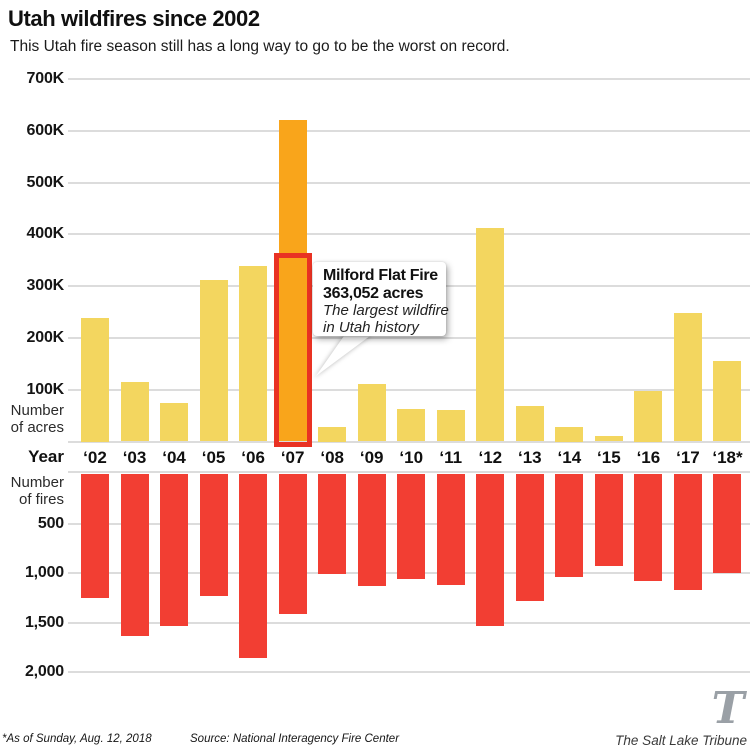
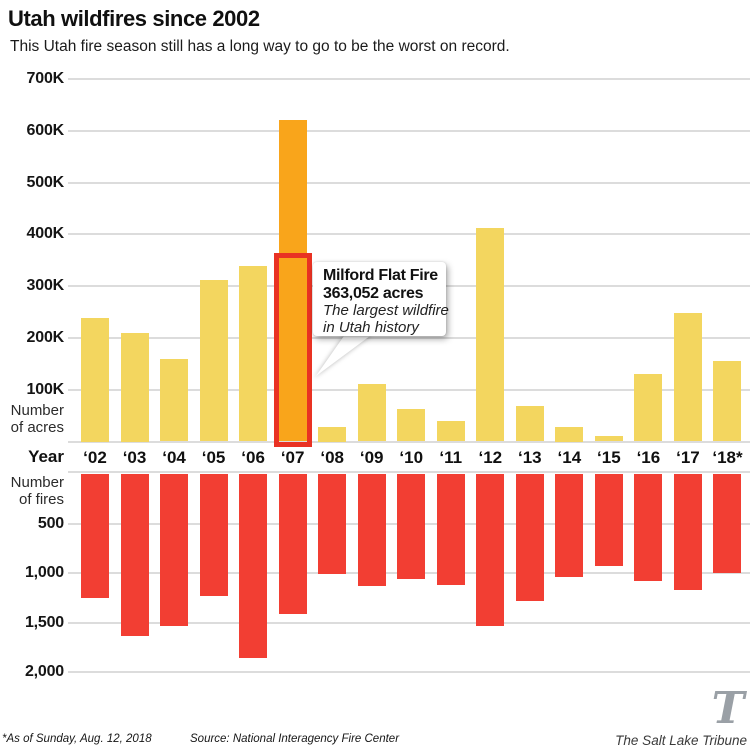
Number of acres/‘03: 120K -> 210K
Number of acres/‘04: 80K -> 160K
Number of acres/‘11: 60K -> 40K
Number of acres/‘16: 100K -> 130K
